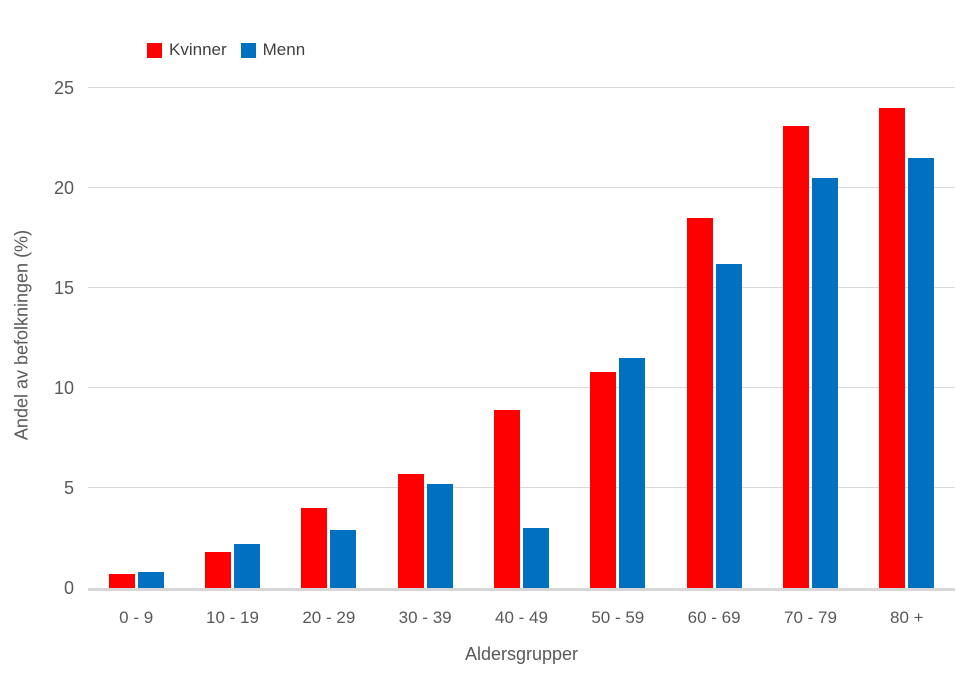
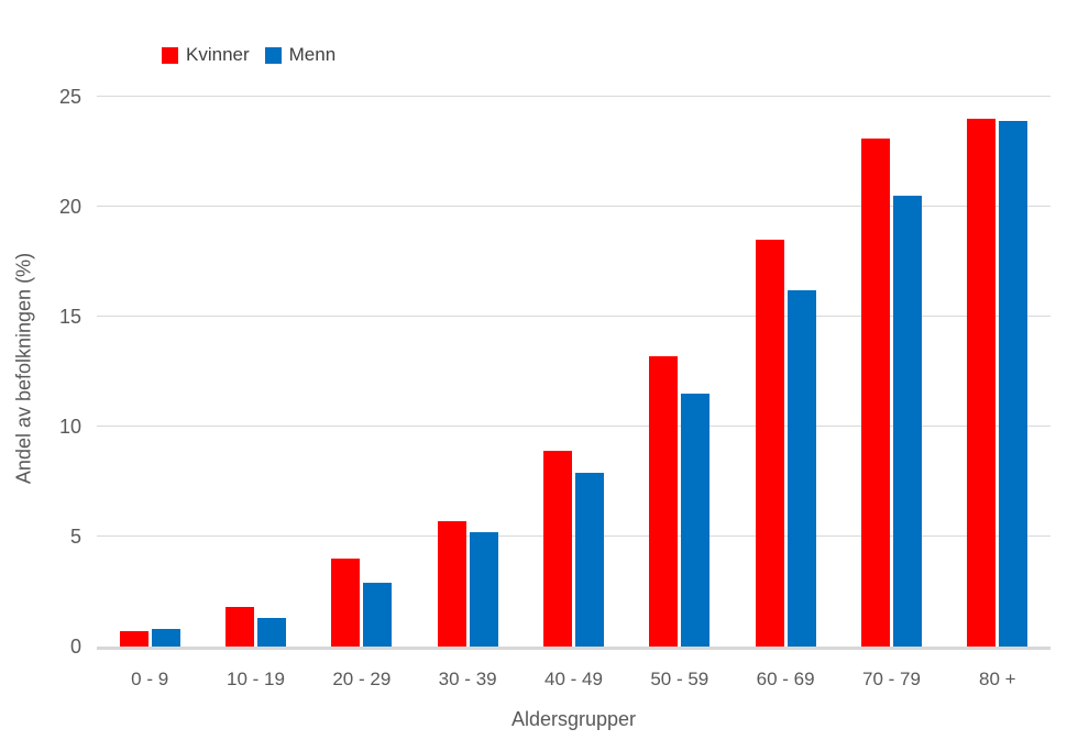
Menn/10 - 19: 2.2 -> 1.3
Menn/40 - 49: 3.0 -> 7.9
Kvinner/50 - 59: 10.8 -> 13.2
Menn/80 +: 21.5 -> 23.9
